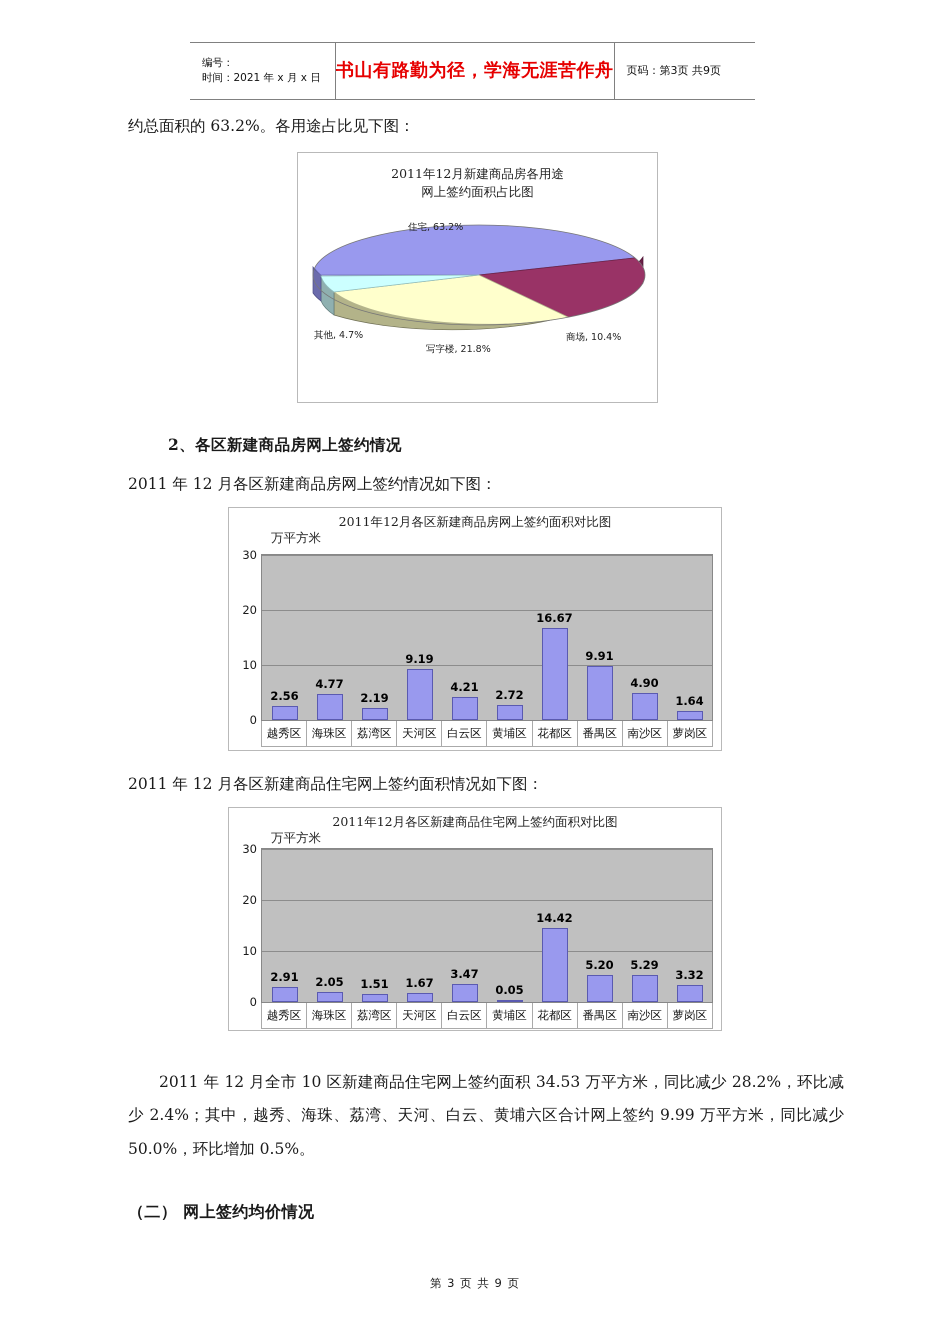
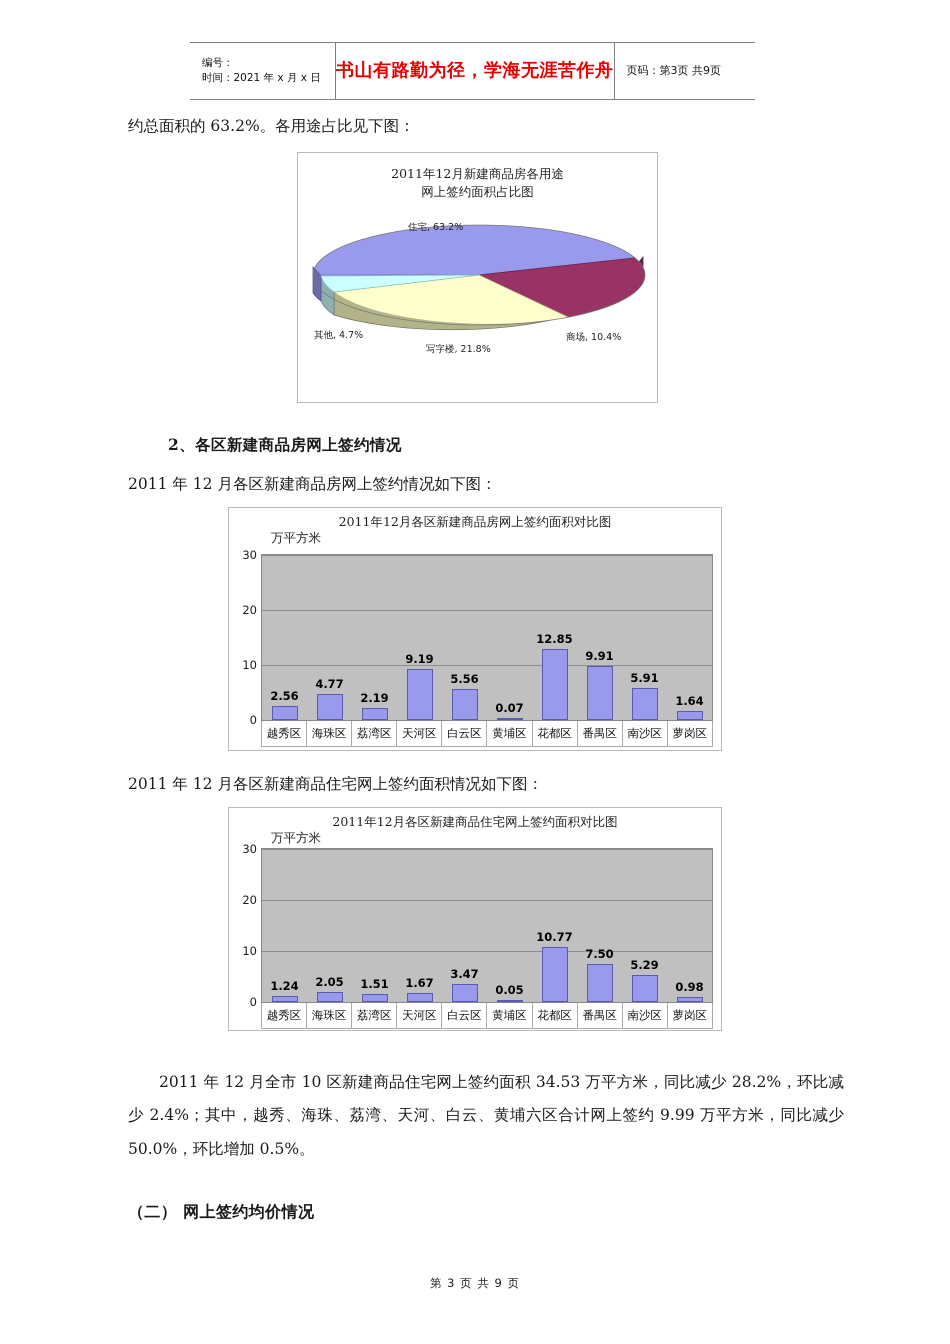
2011年12月各区新建商品房网上签约面积对比图/白云区: 4.21 -> 5.56
2011年12月各区新建商品房网上签约面积对比图/黄埔区: 2.72 -> 0.07
2011年12月各区新建商品房网上签约面积对比图/花都区: 16.67 -> 12.85
2011年12月各区新建商品房网上签约面积对比图/南沙区: 4.90 -> 5.91
2011年12月各区新建商品住宅网上签约面积对比图/越秀区: 2.91 -> 1.24
2011年12月各区新建商品住宅网上签约面积对比图/花都区: 14.42 -> 10.77
2011年12月各区新建商品住宅网上签约面积对比图/番禺区: 5.20 -> 7.50
2011年12月各区新建商品住宅网上签约面积对比图/萝岗区: 3.32 -> 0.98
